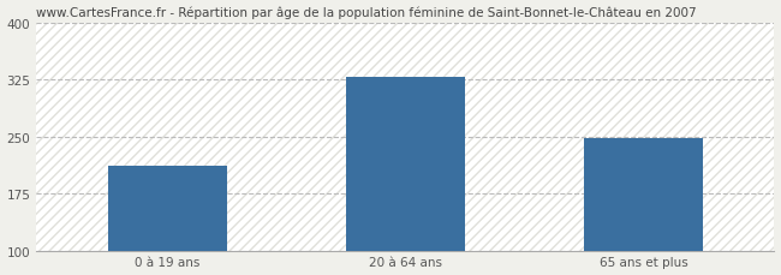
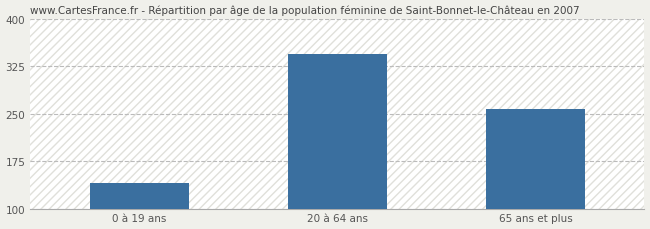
0 à 19 ans: 212 -> 140
20 à 64 ans: 328 -> 344
65 ans et plus: 248 -> 258
